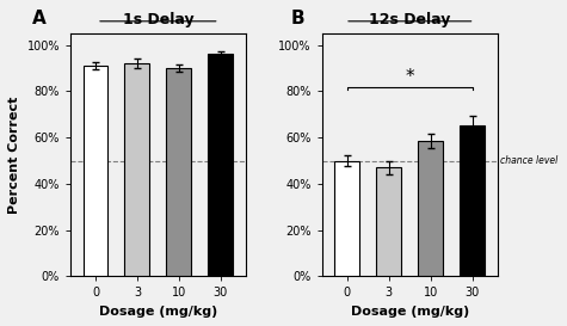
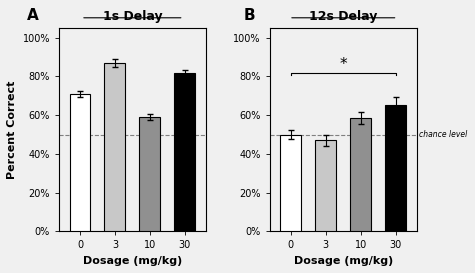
1s Delay/0: 91% -> 71%
1s Delay/3: 92% -> 87%
1s Delay/10: 90% -> 59%
1s Delay/30: 96% -> 82%
